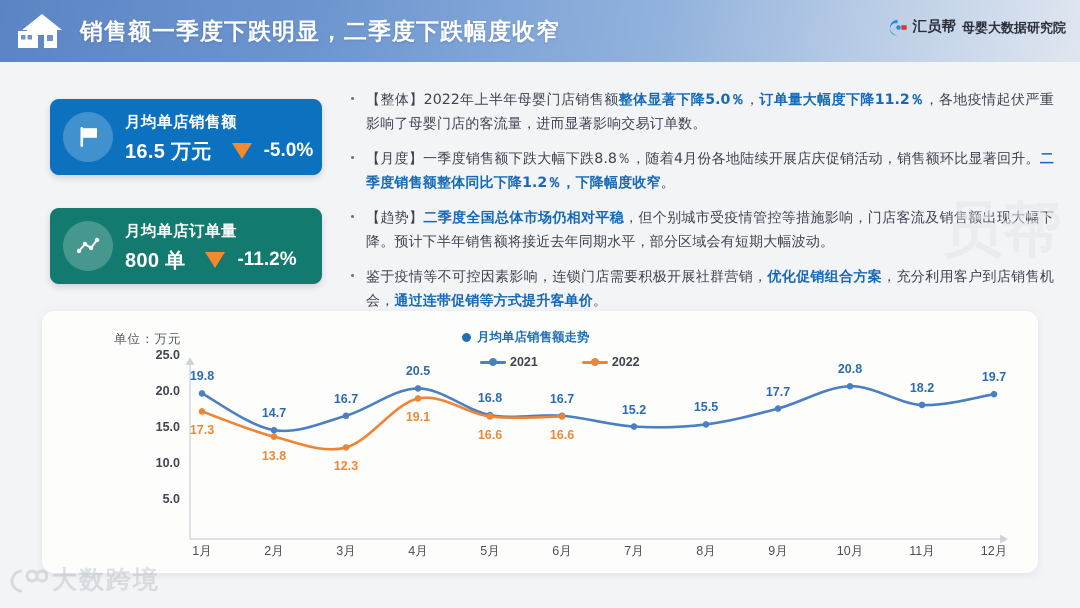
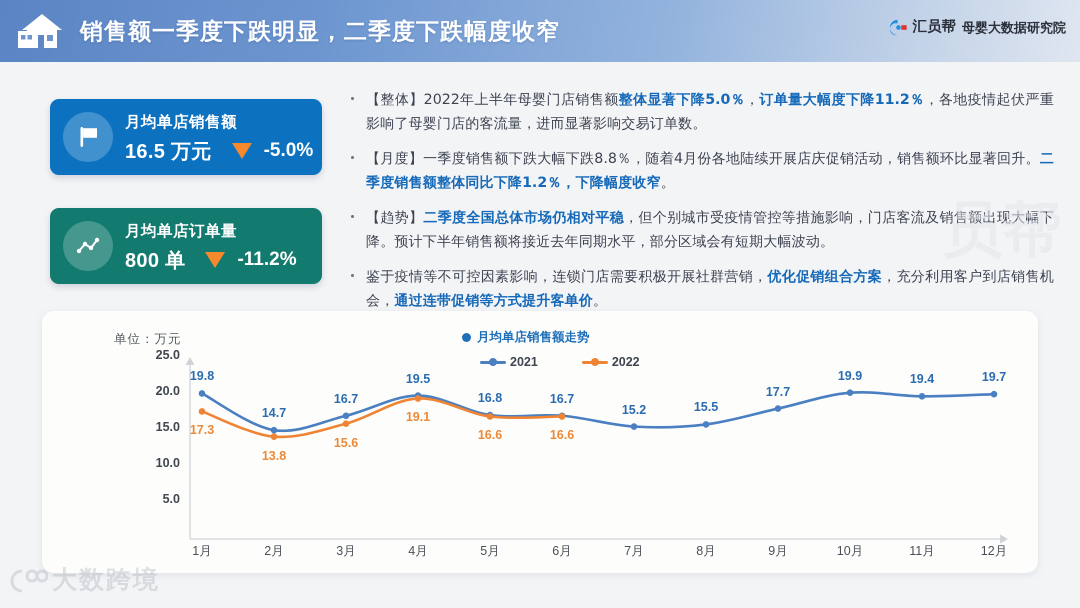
2022/3月: 12.3 -> 15.6
2021/4月: 20.5 -> 19.5
2021/10月: 20.8 -> 19.9
2021/11月: 18.2 -> 19.4
